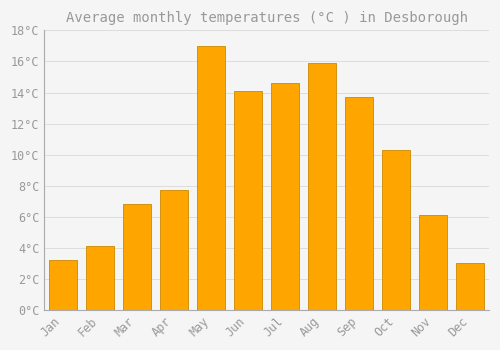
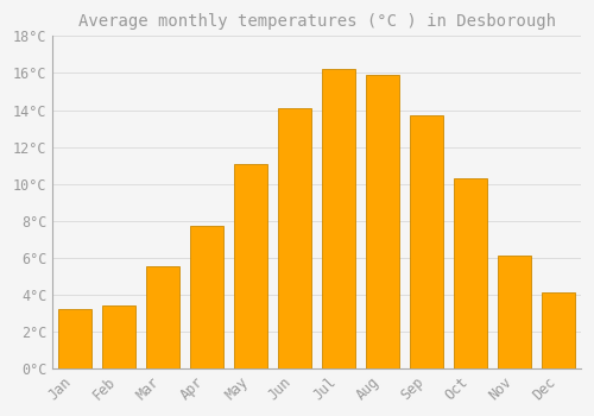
Feb: 4.1°C -> 3.4°C
Mar: 6.8°C -> 5.5°C
May: 17.0°C -> 11.1°C
Jul: 14.6°C -> 16.2°C
Dec: 3.0°C -> 4.1°C
